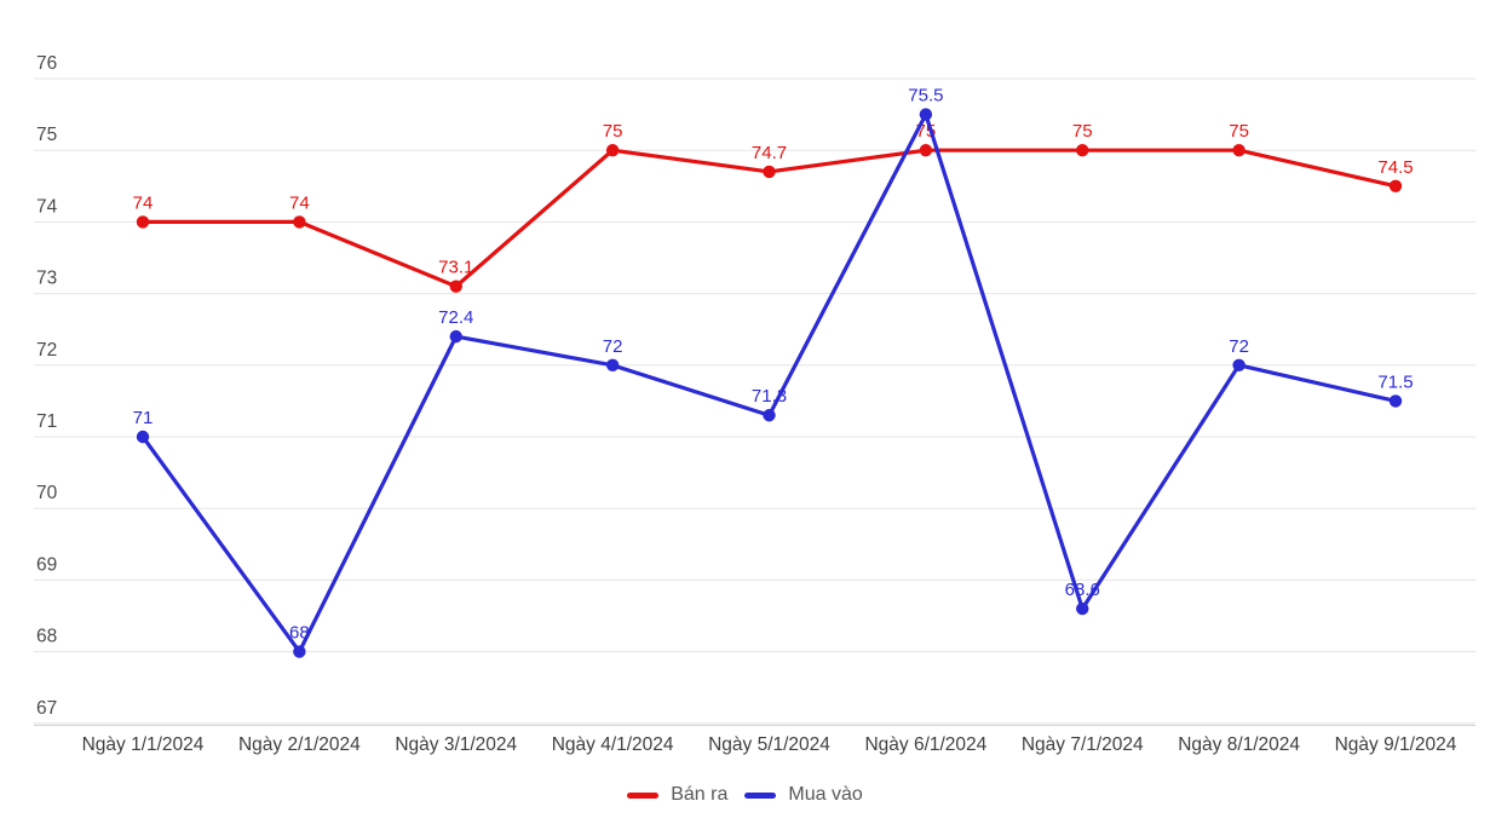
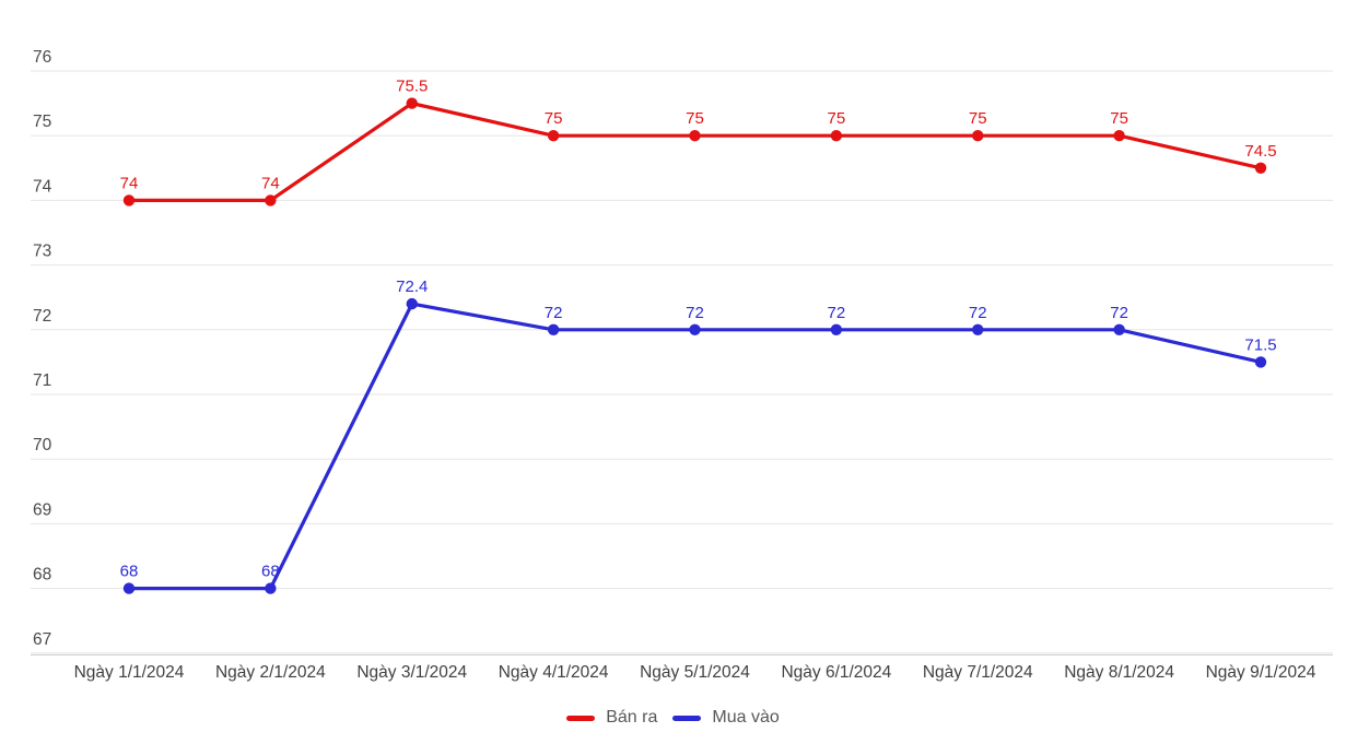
Mua vào/Ngày 1/1/2024: 71 -> 68
Bán ra/Ngày 3/1/2024: 73.1 -> 75.5
Bán ra/Ngày 5/1/2024: 74.7 -> 75
Mua vào/Ngày 5/1/2024: 71.3 -> 72
Mua vào/Ngày 6/1/2024: 75.5 -> 72
Mua vào/Ngày 7/1/2024: 68.6 -> 72
